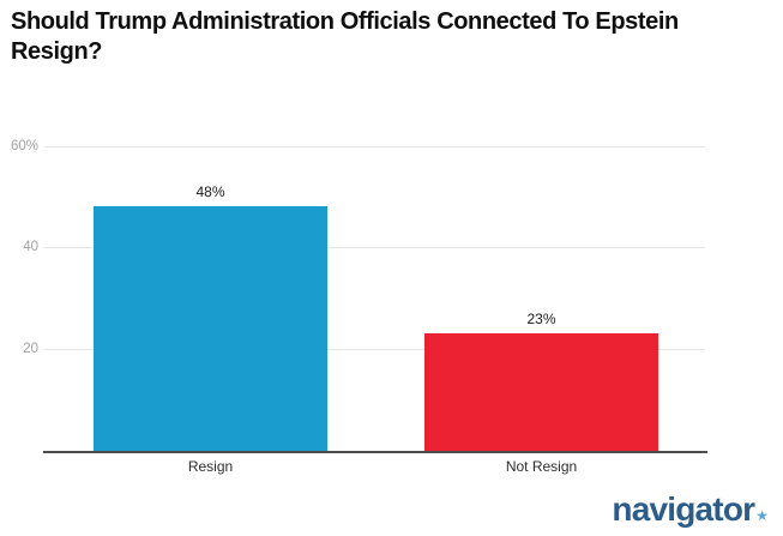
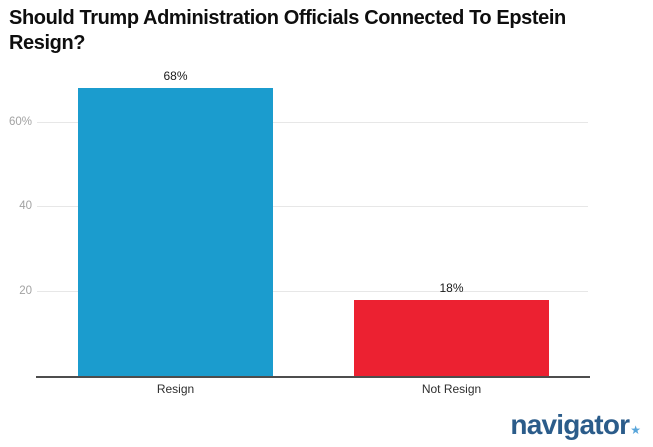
Resign: 48% -> 68%
Not Resign: 23% -> 18%
